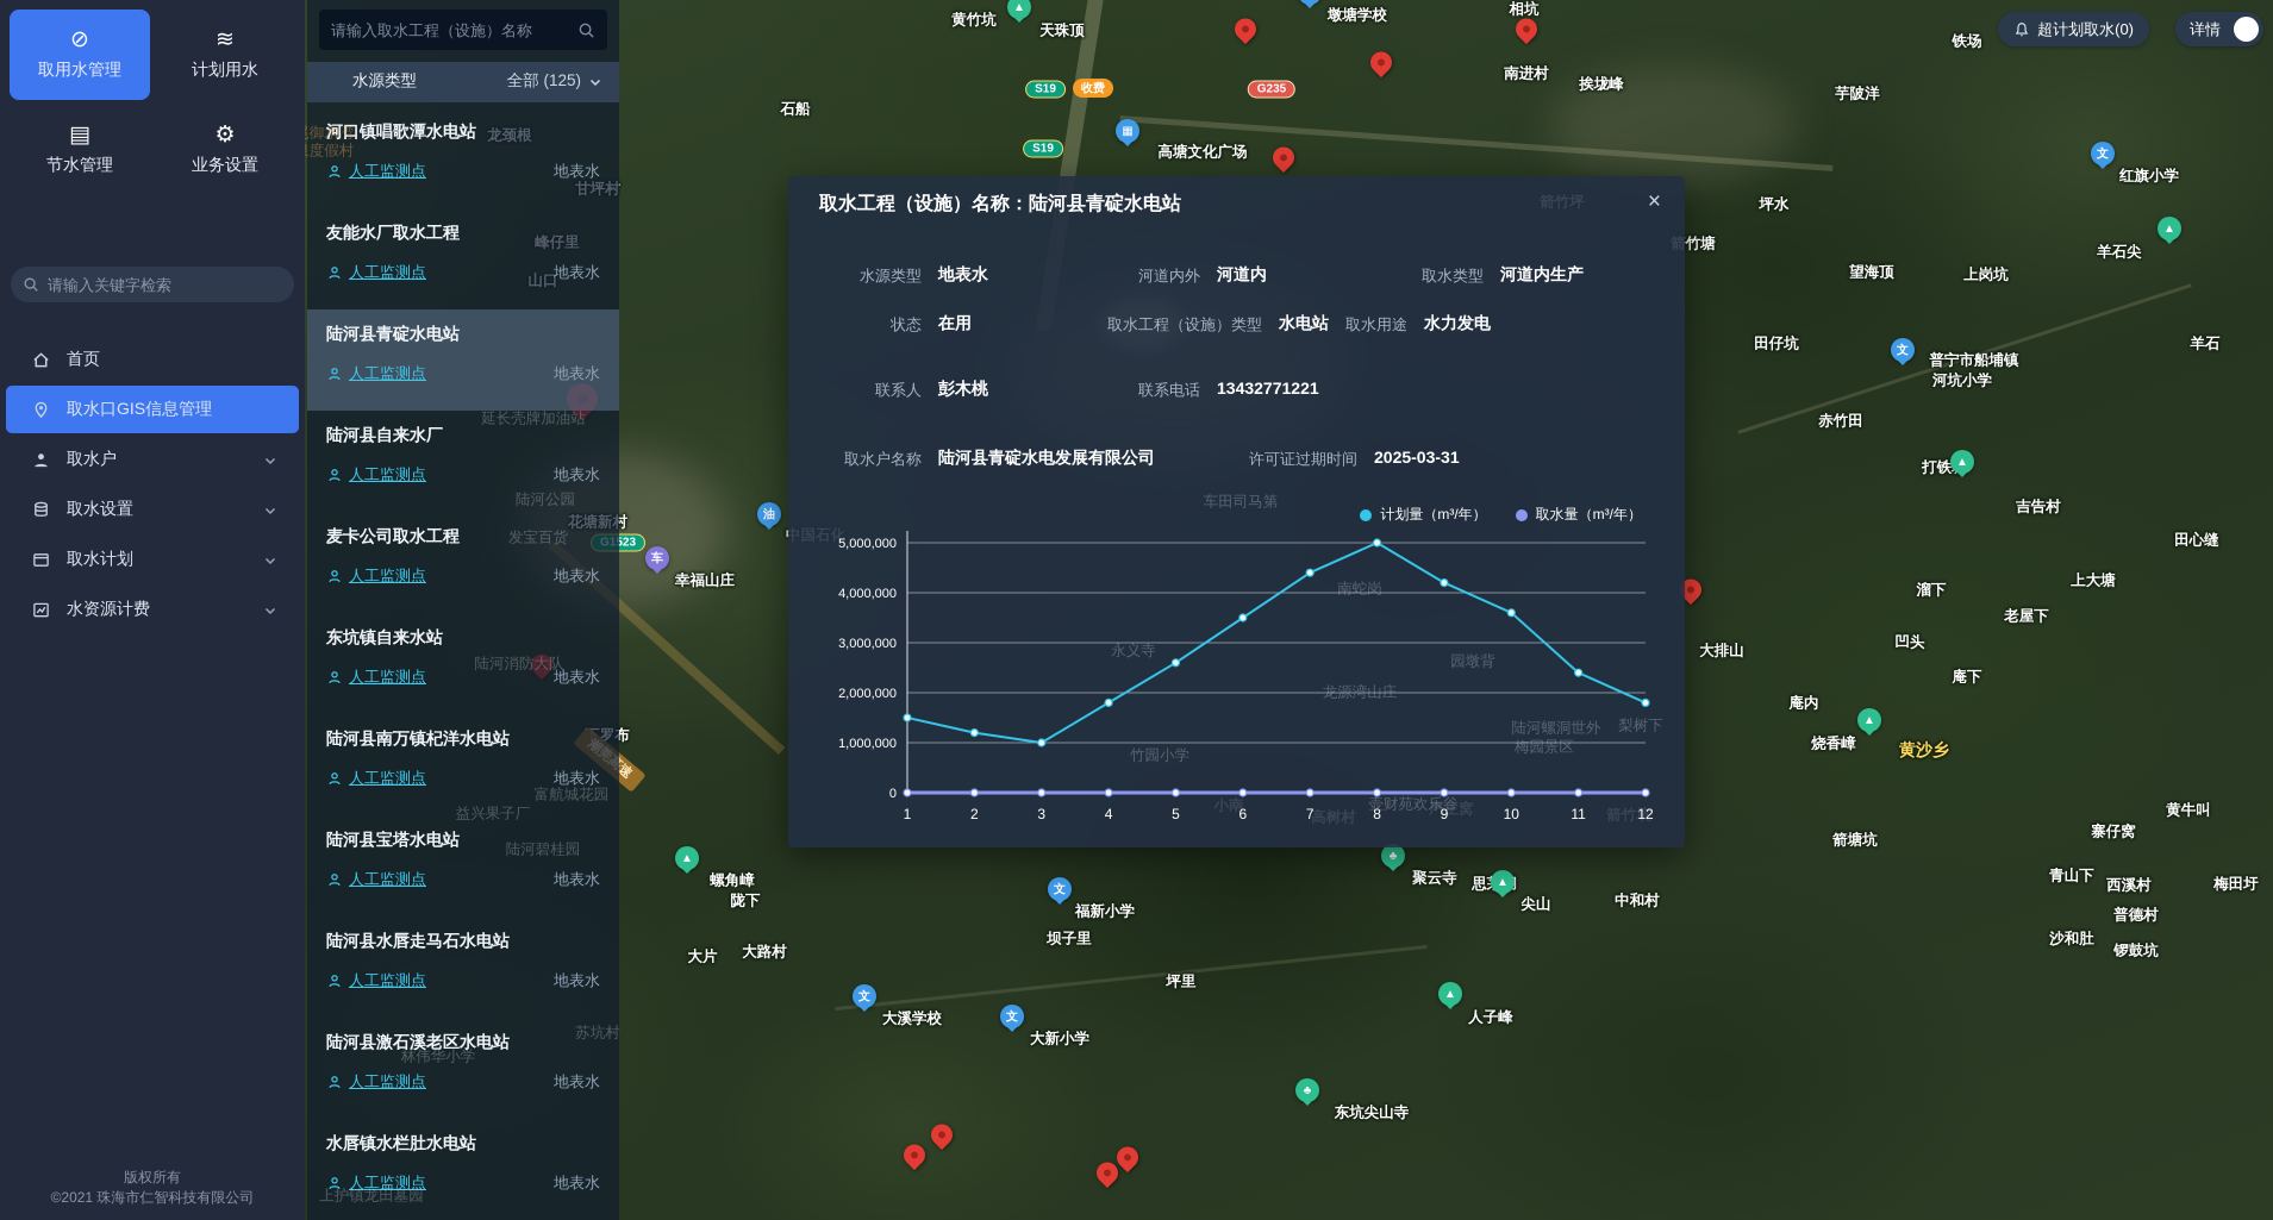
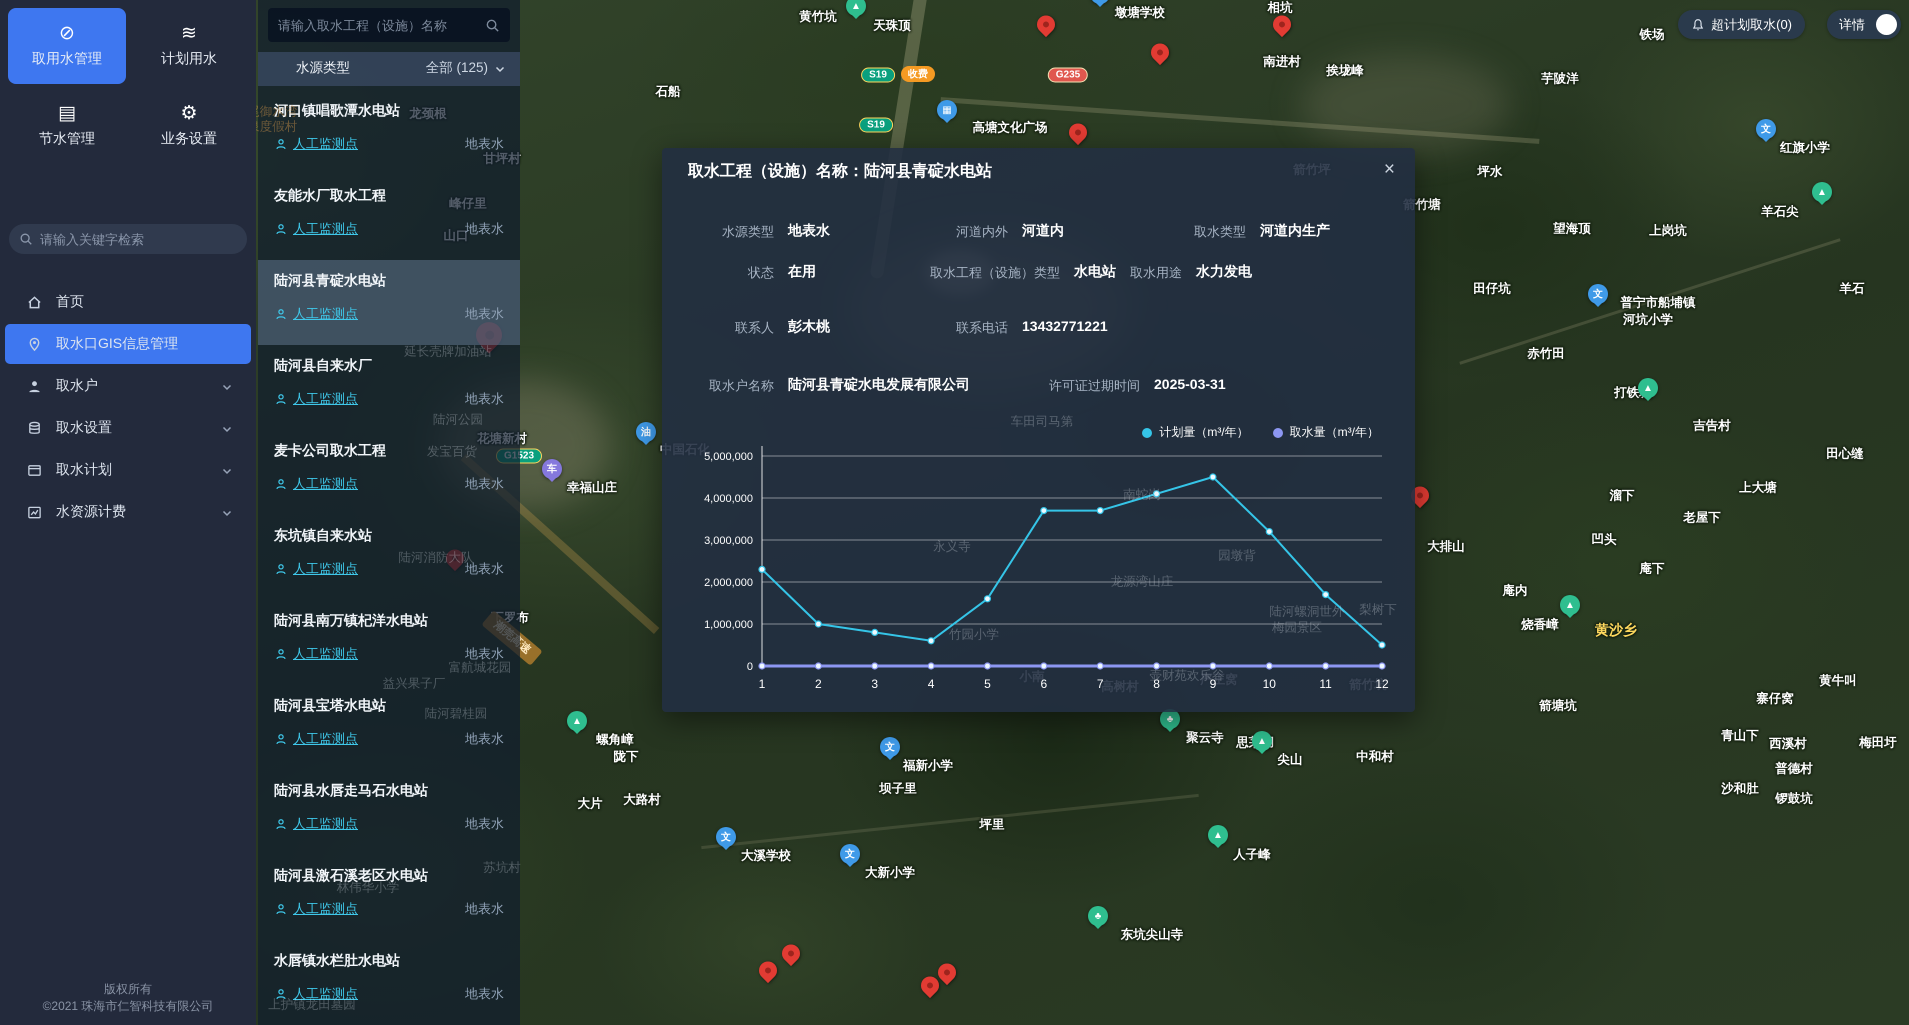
计划量（m³/年）/1: 1500000 -> 2300000
计划量（m³/年）/2: 1200000 -> 1000000
计划量（m³/年）/3: 1000000 -> 800000
计划量（m³/年）/4: 1800000 -> 600000
计划量（m³/年）/5: 2600000 -> 1600000
计划量（m³/年）/6: 3500000 -> 3700000
计划量（m³/年）/7: 4400000 -> 3700000
计划量（m³/年）/8: 5000000 -> 4100000
计划量（m³/年）/9: 4200000 -> 4500000
计划量（m³/年）/10: 3600000 -> 3200000
计划量（m³/年）/11: 2400000 -> 1700000
计划量（m³/年）/12: 1800000 -> 500000
